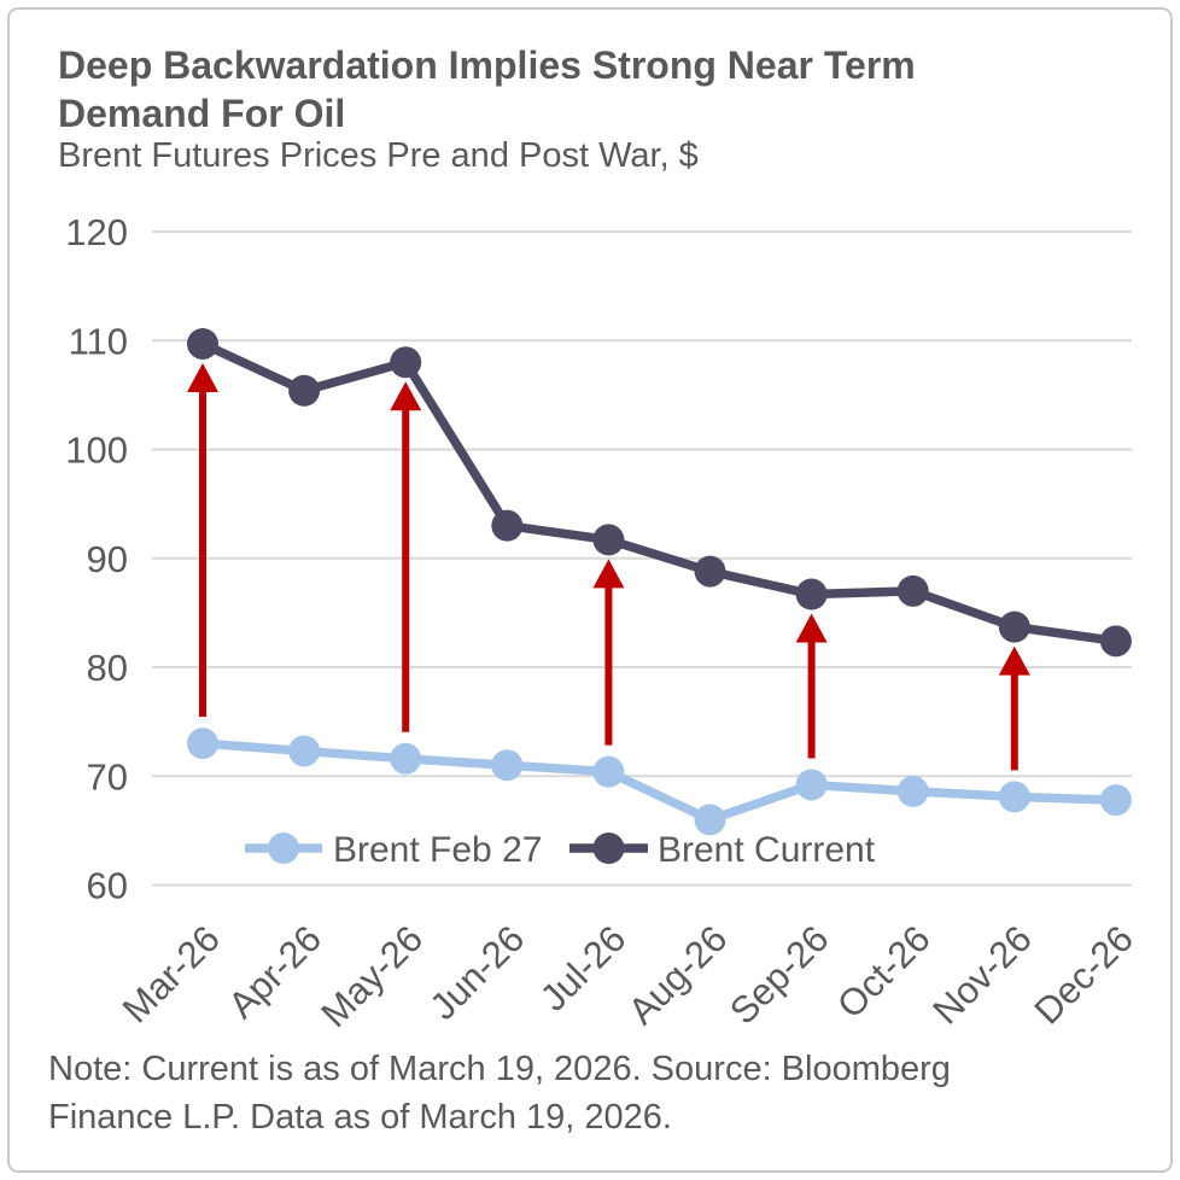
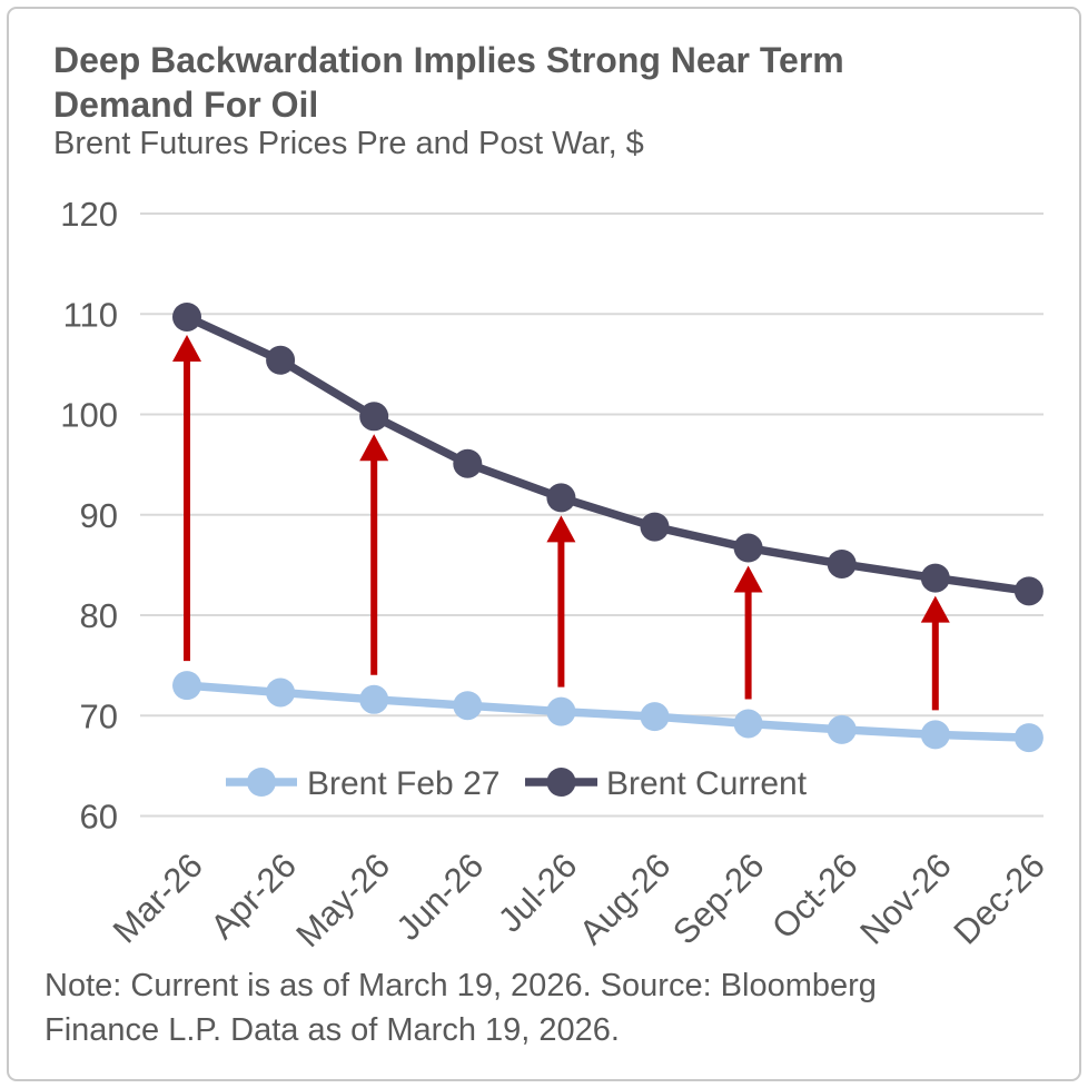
Brent Current/May-26: 108 -> 100
Brent Current/Jun-26: 93 -> 95
Brent Feb 27/Aug-26: 66 -> 70
Brent Current/Oct-26: 87 -> 85
